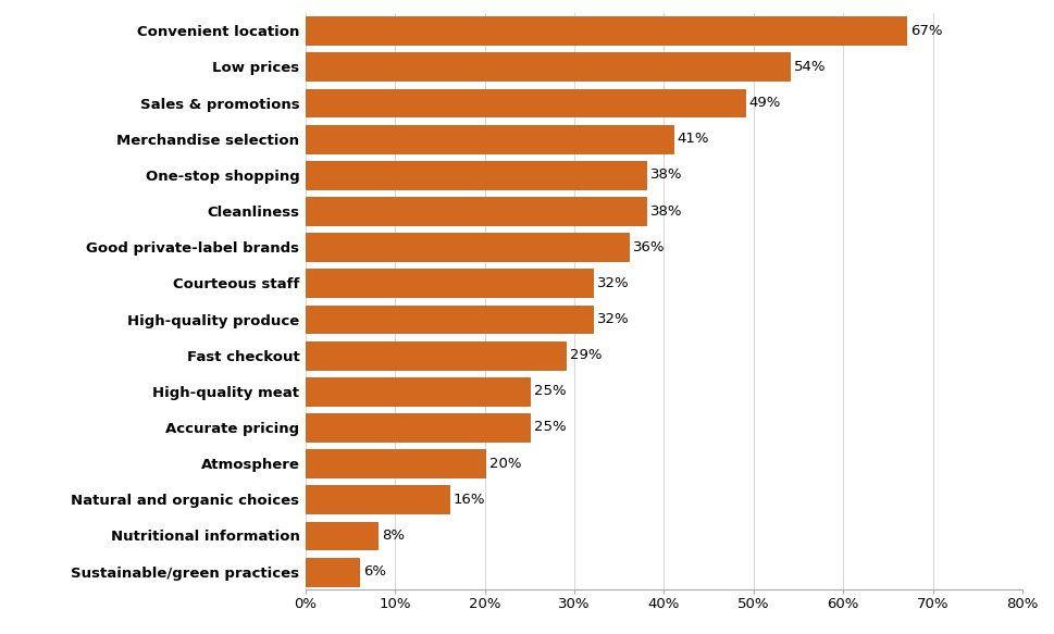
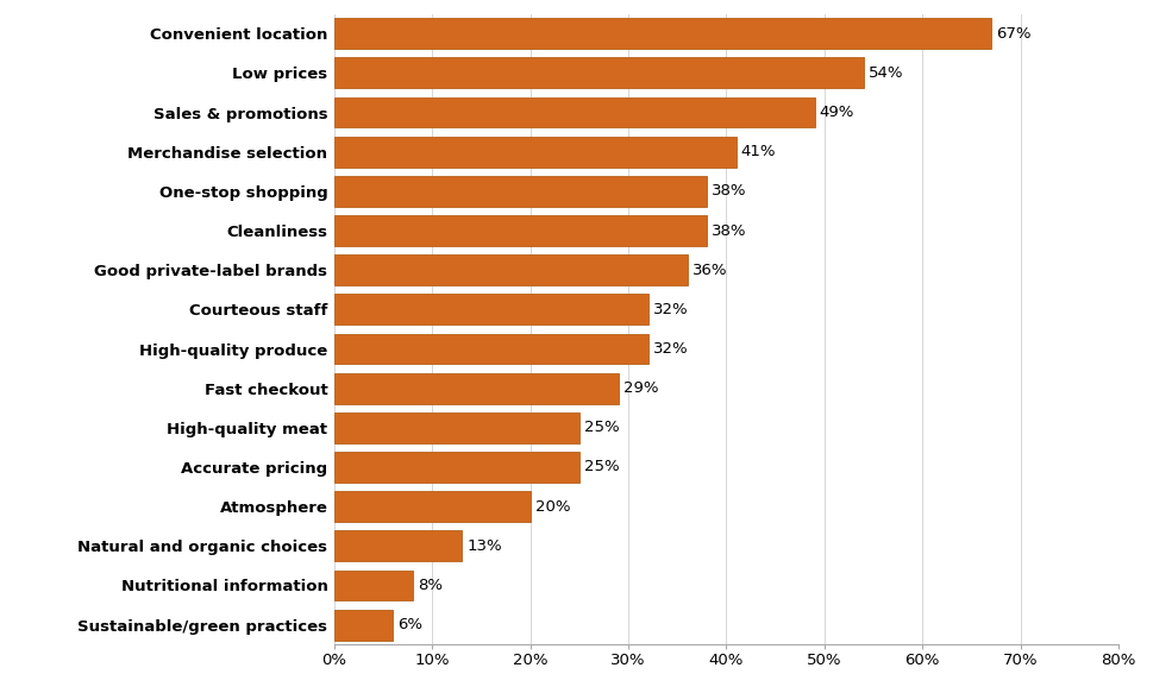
Natural and organic choices: 16% -> 13%
